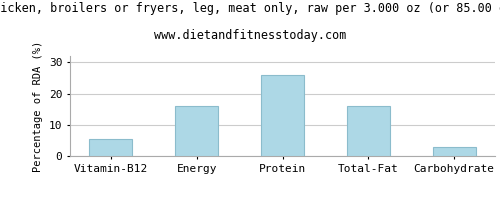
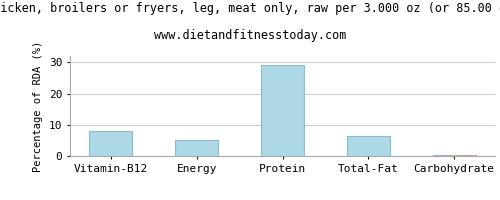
Vitamin-B12: 5.5 -> 8.0
Energy: 16.0 -> 5.2
Protein: 26.0 -> 29.0
Total-Fat: 16.0 -> 6.2
Carbohydrate: 3.0 -> 0.2
